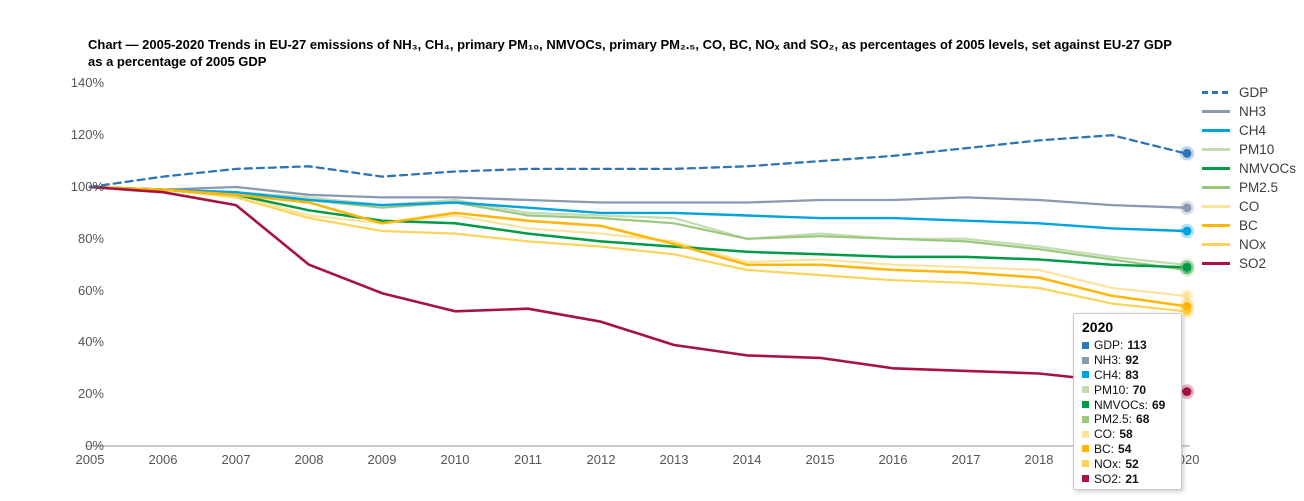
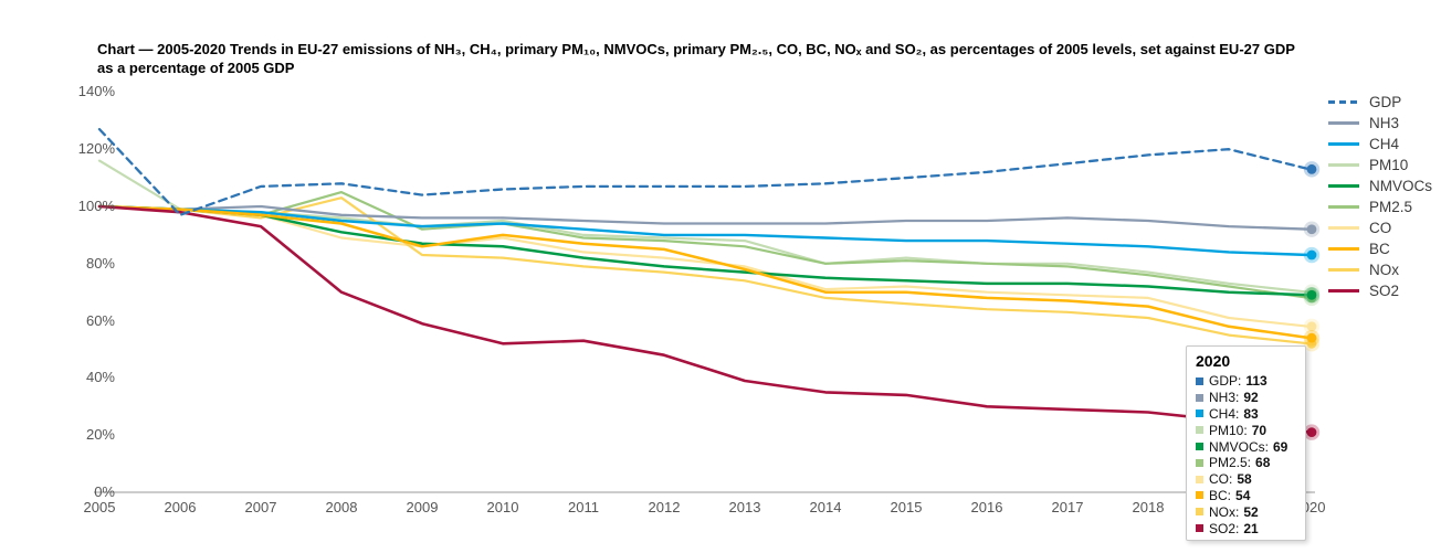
PM10/2005: 100% -> 116%
GDP/2005: 100% -> 127%
GDP/2006: 104% -> 97%
PM2.5/2008: 95% -> 105%
NOx/2008: 88% -> 103%
